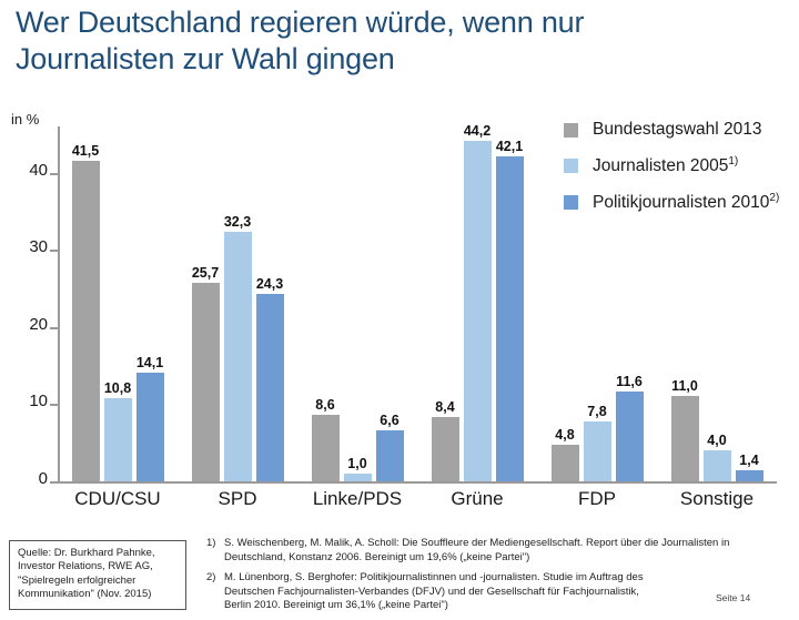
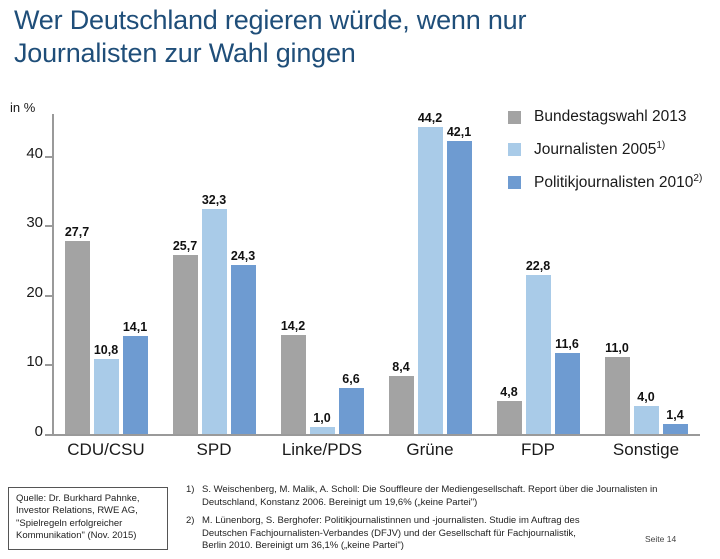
Bundestagswahl 2013/CDU/CSU: 41,5 -> 27,7
Bundestagswahl 2013/Linke/PDS: 8,6 -> 14,2
Journalisten 2005/FDP: 7,8 -> 22,8
